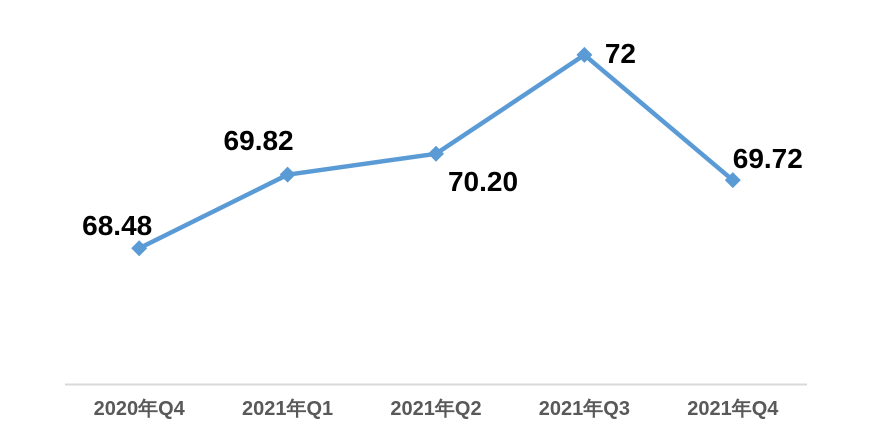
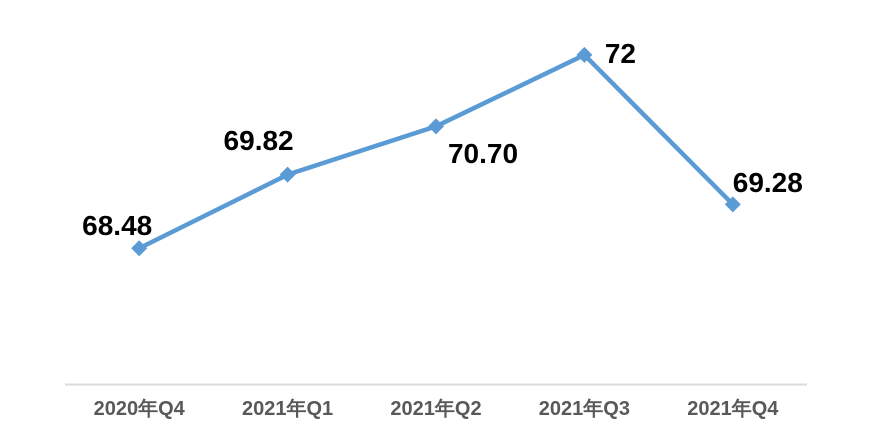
2021年Q2: 70.20 -> 70.70
2021年Q4: 69.72 -> 69.28
